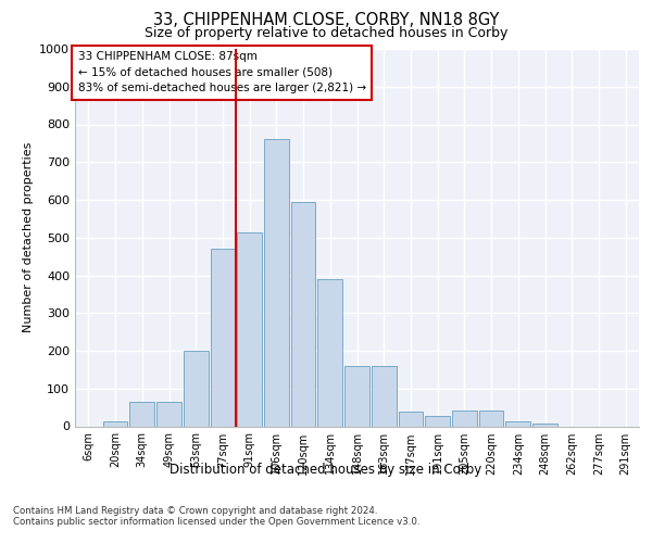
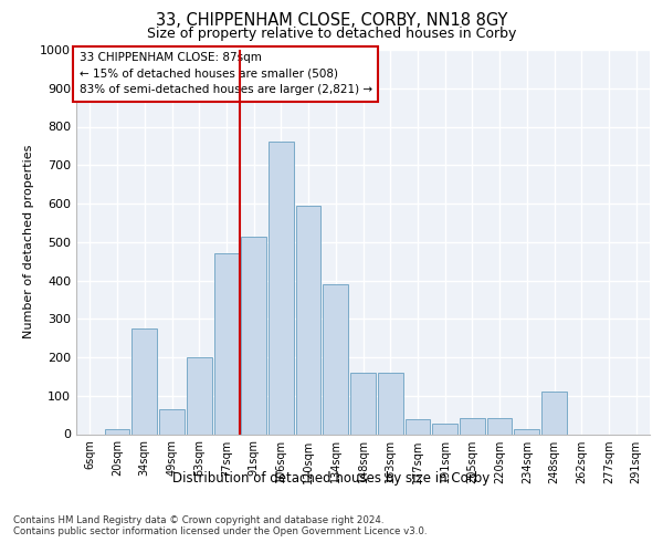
34sqm: 65 -> 275
248sqm: 7 -> 110
